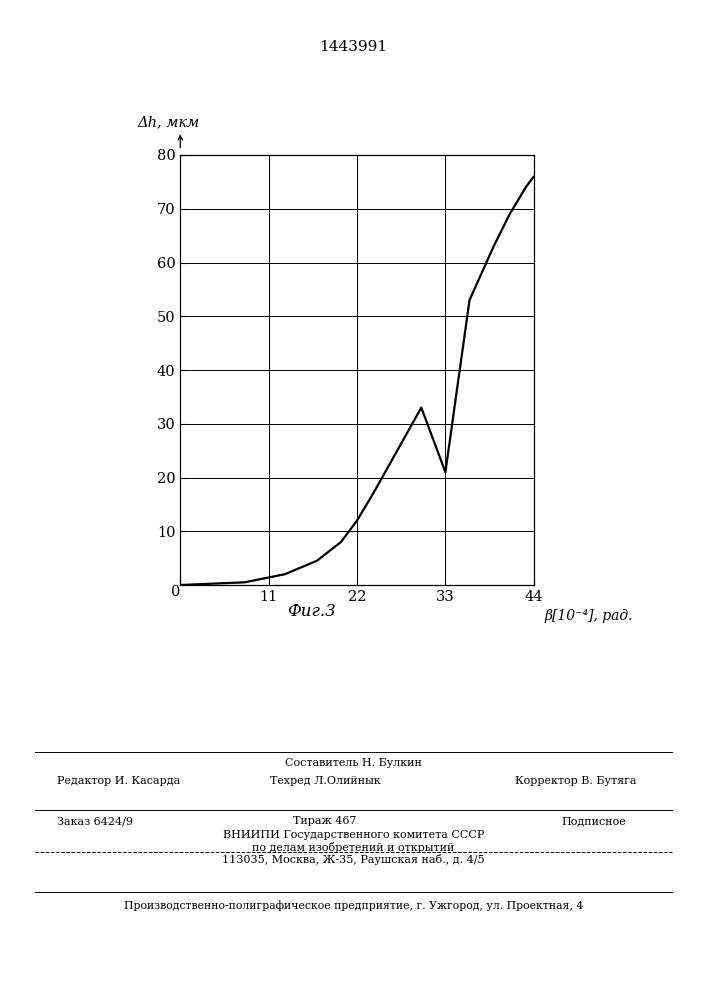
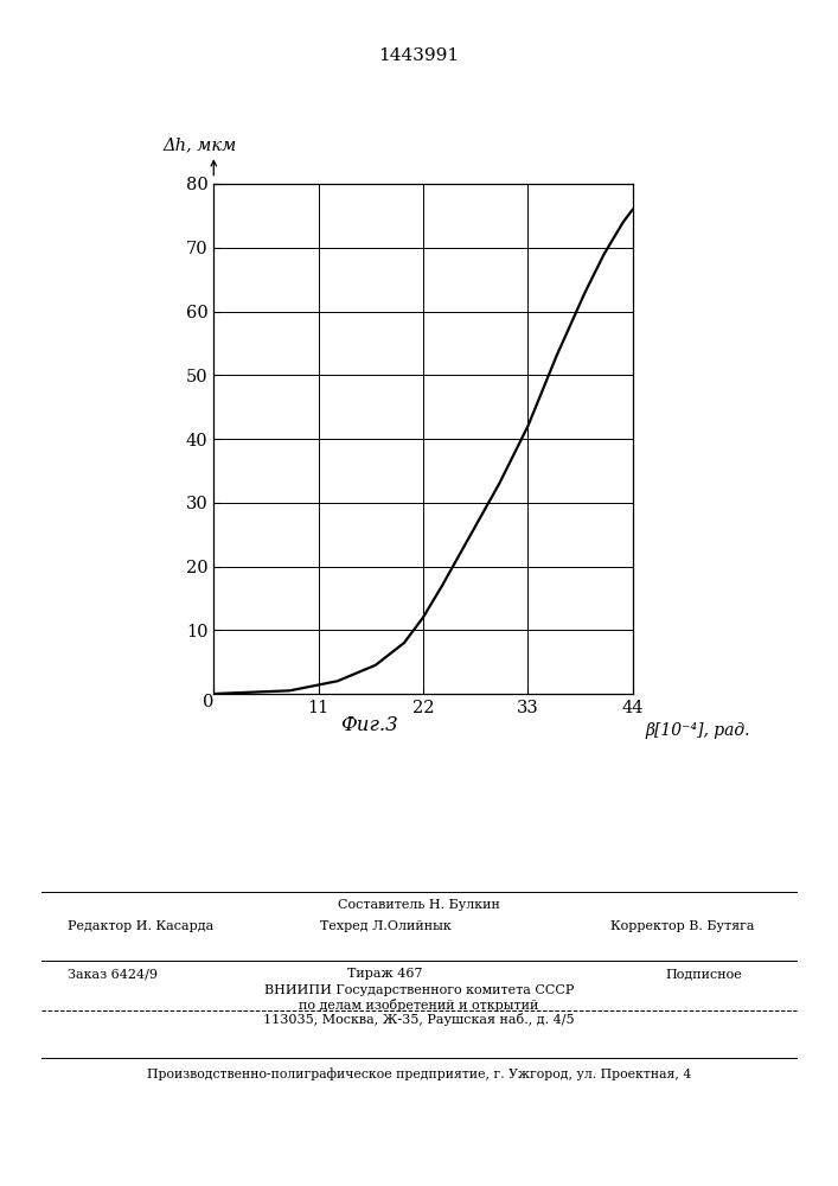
33: 21.0 -> 42.0
